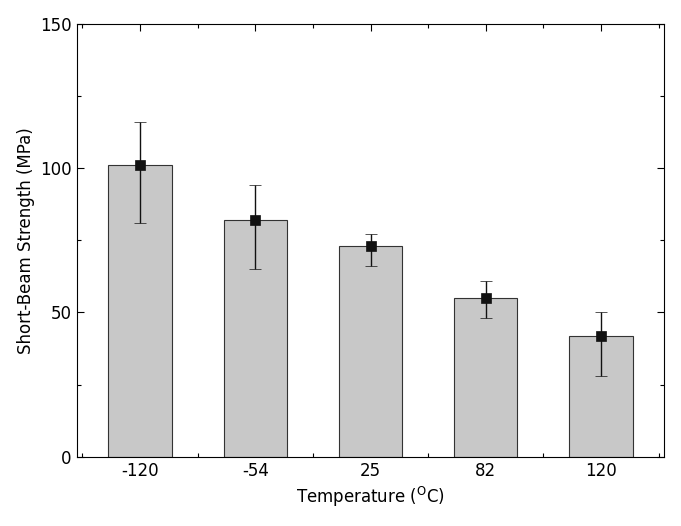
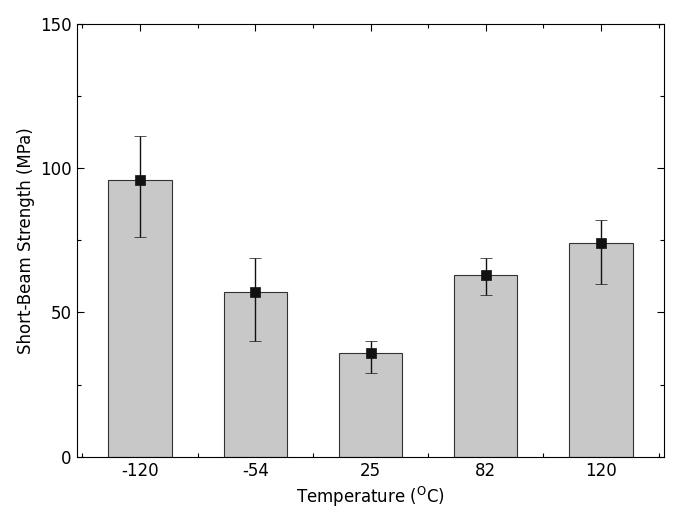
-120: 101 -> 96
-54: 82 -> 57
25: 73 -> 36
82: 55 -> 63
120: 42 -> 74
